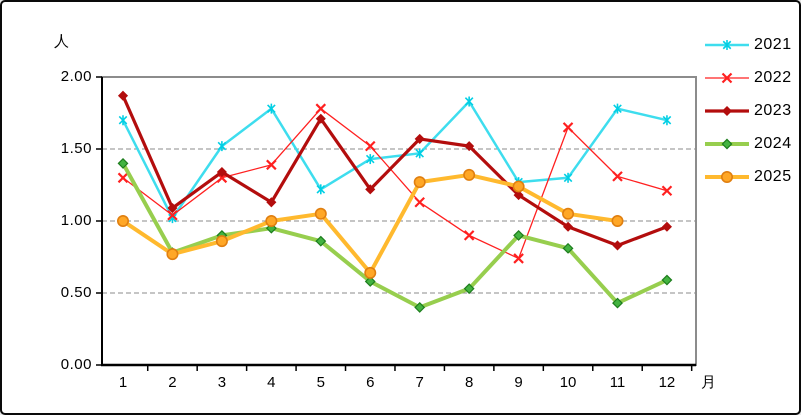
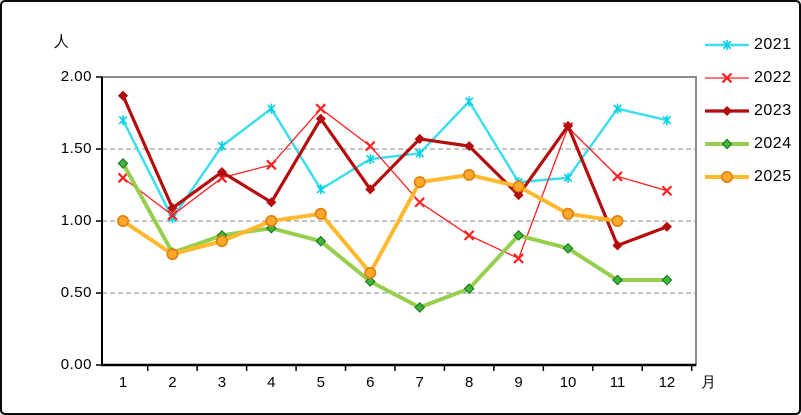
2023/10: 0.96 -> 1.66
2024/11: 0.43 -> 0.59
